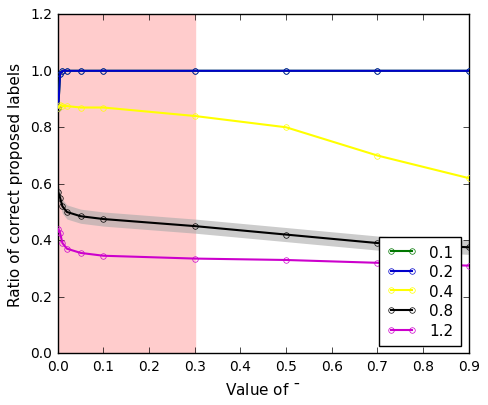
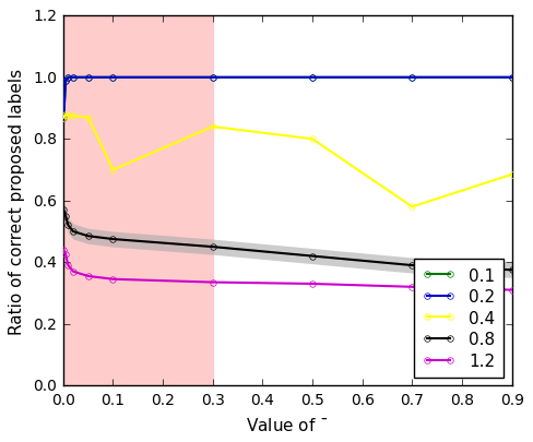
0.4/0.1: 0.870 -> 0.700
0.4/0.7: 0.700 -> 0.580
0.4/0.9: 0.620 -> 0.685
